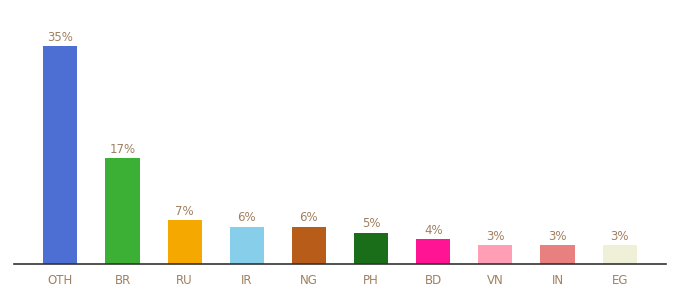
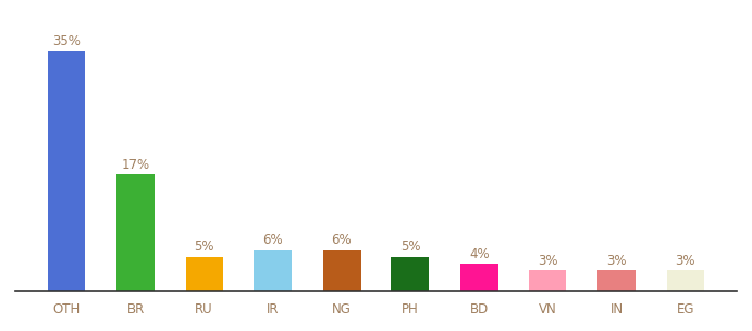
RU: 7% -> 5%
